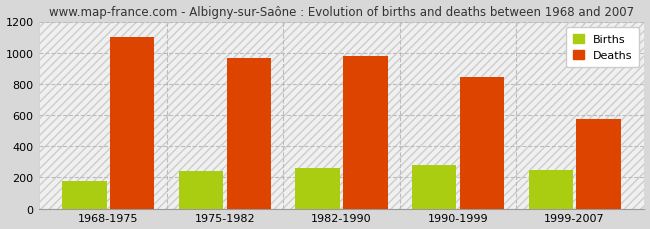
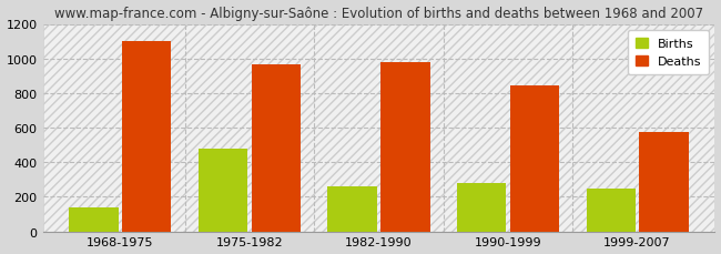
Births/1968-1975: 180 -> 140
Births/1975-1982: 240 -> 480
